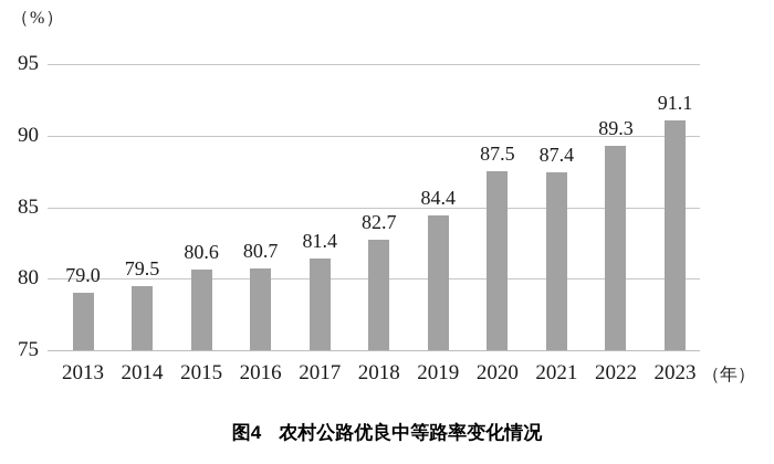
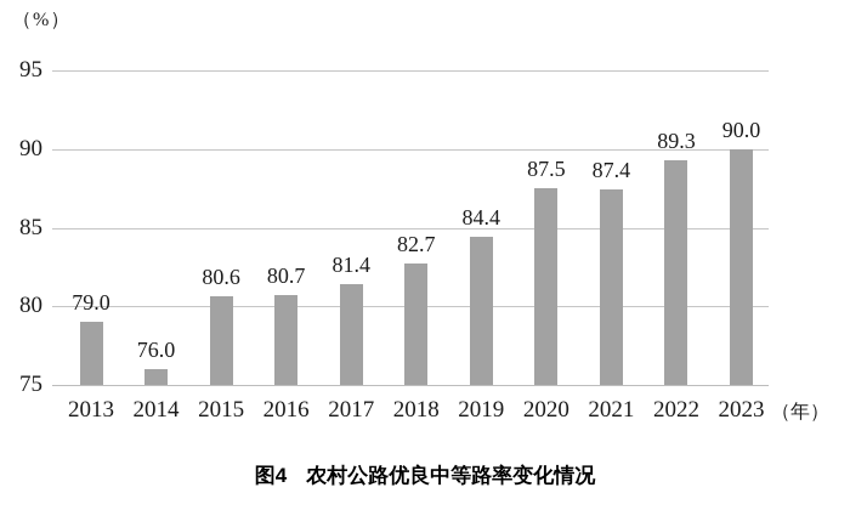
2014: 79.5 -> 76.0
2023: 91.1 -> 90.0
